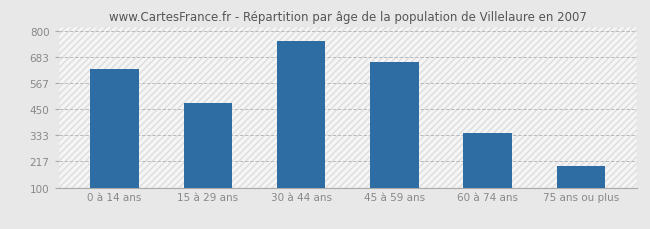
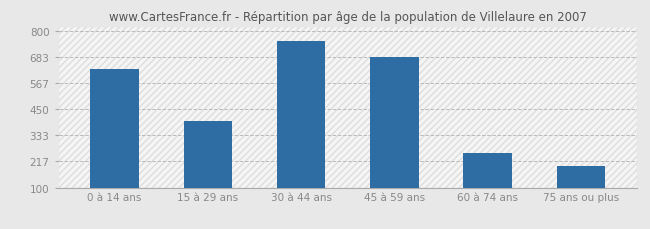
15 à 29 ans: 480 -> 400
45 à 59 ans: 660 -> 685
60 à 74 ans: 345 -> 255
